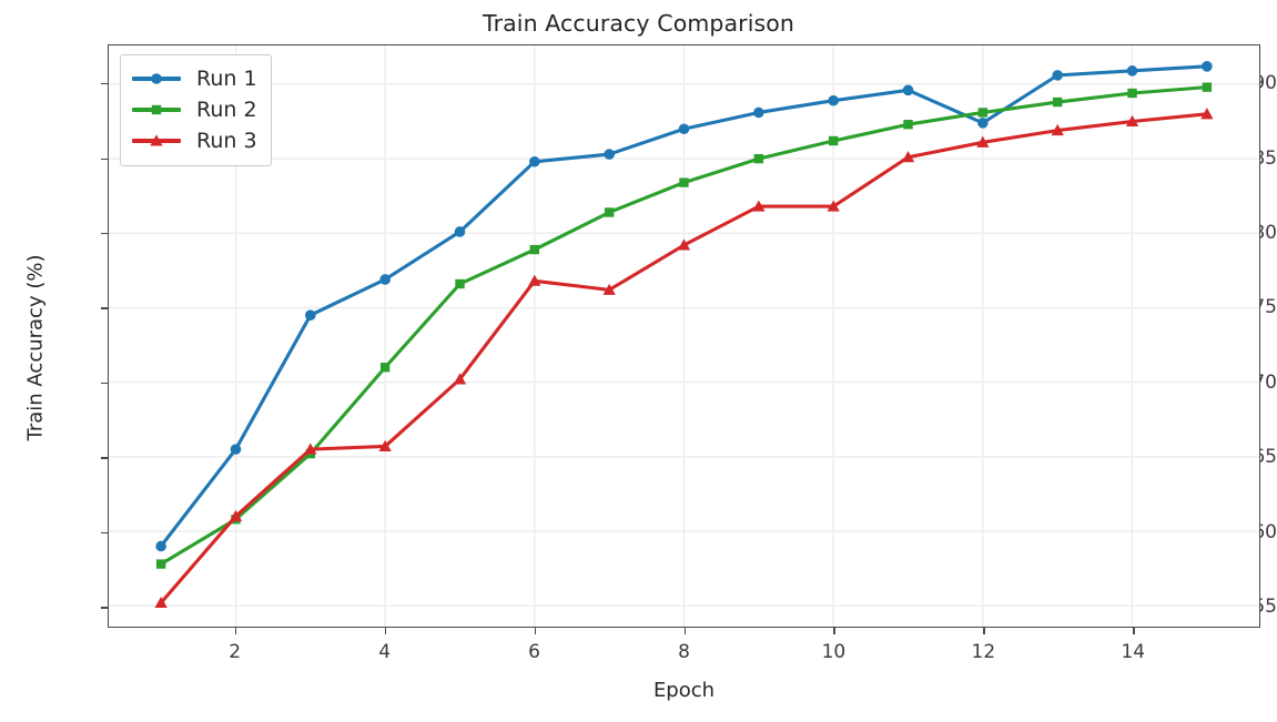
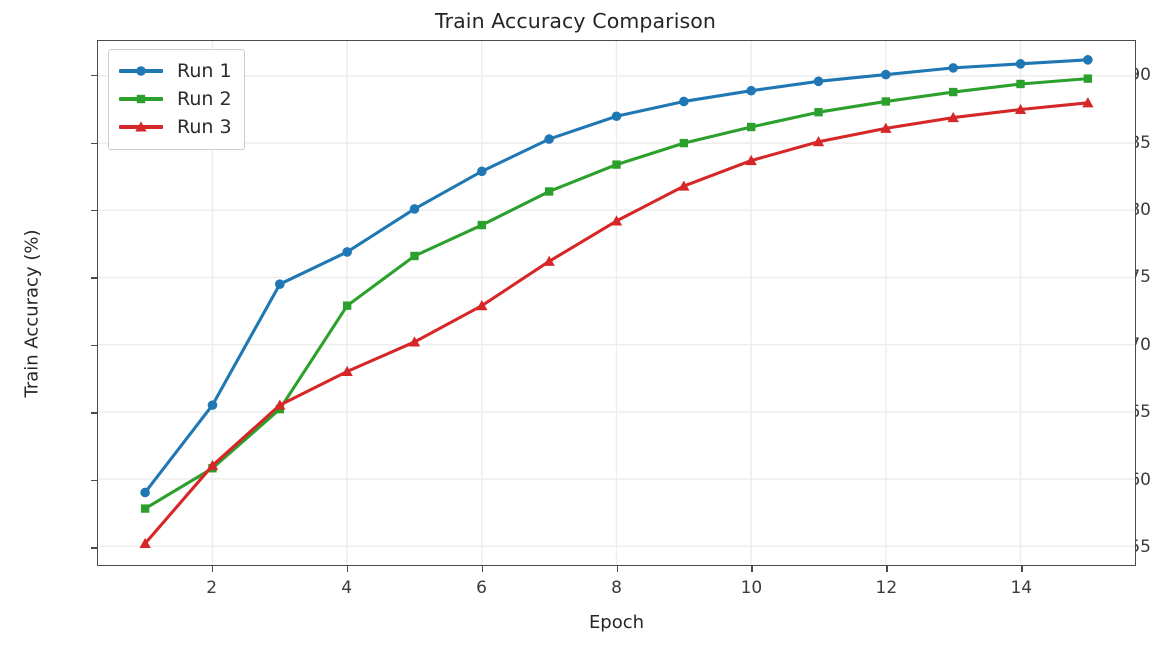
Run 2/4: 71.0 -> 72.9
Run 3/4: 65.7 -> 68.0
Run 1/6: 84.8 -> 82.9
Run 3/6: 76.8 -> 72.9
Run 3/10: 81.8 -> 83.7
Run 1/12: 87.4 -> 90.1
